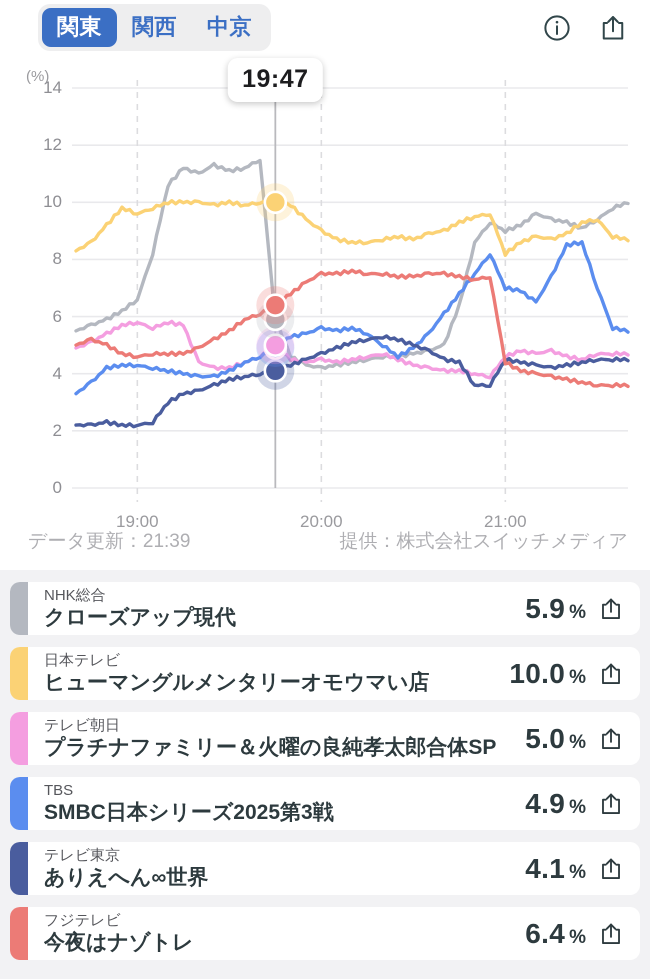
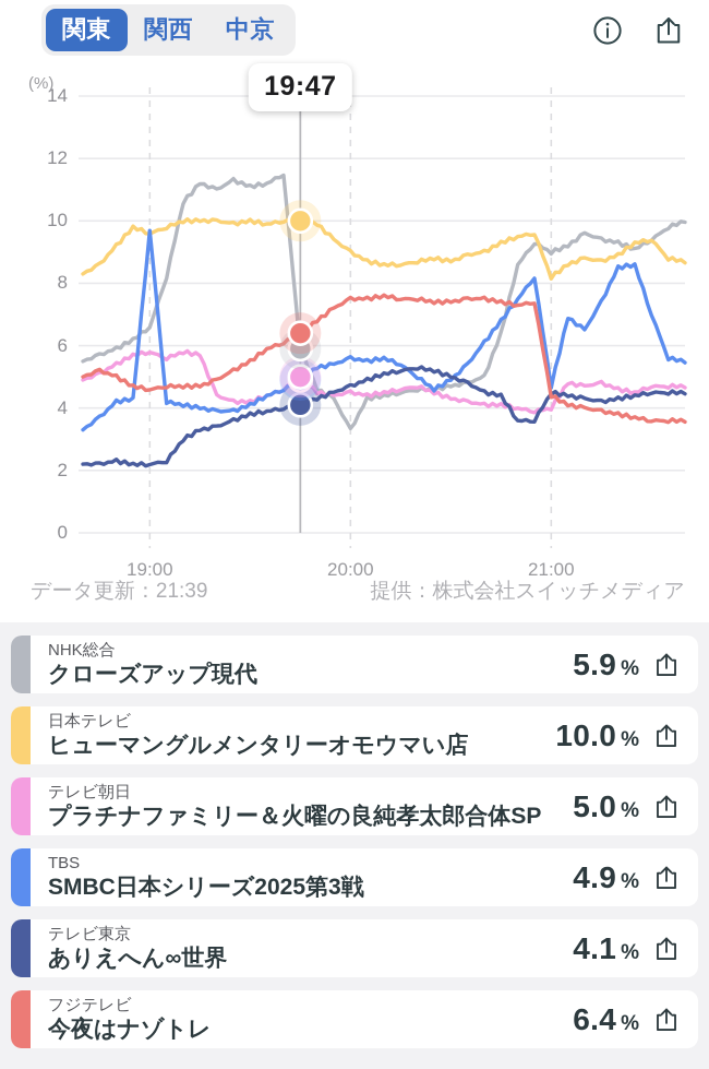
TBS/19:00: 4.3 -> 9.7
NHK総合/20:00: 4.2 -> 3.3
テレビ朝日/21:00: 4.6 -> 4.0
TBS/21:00: 7.0 -> 4.7
